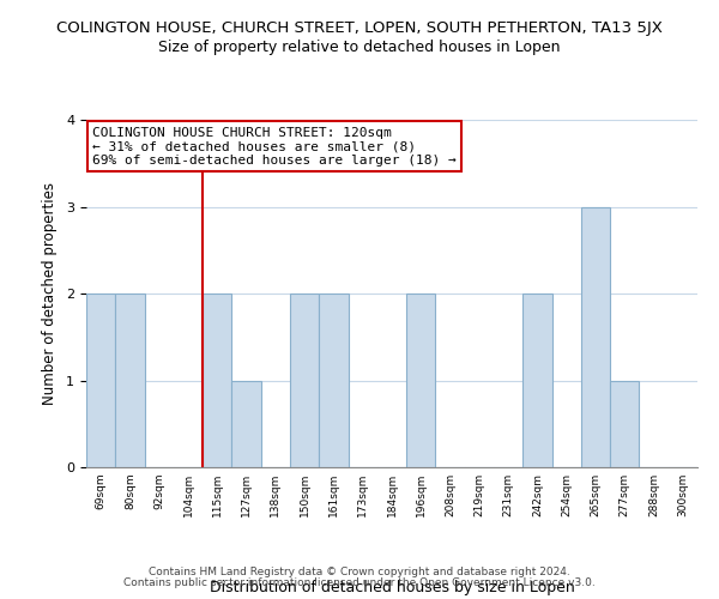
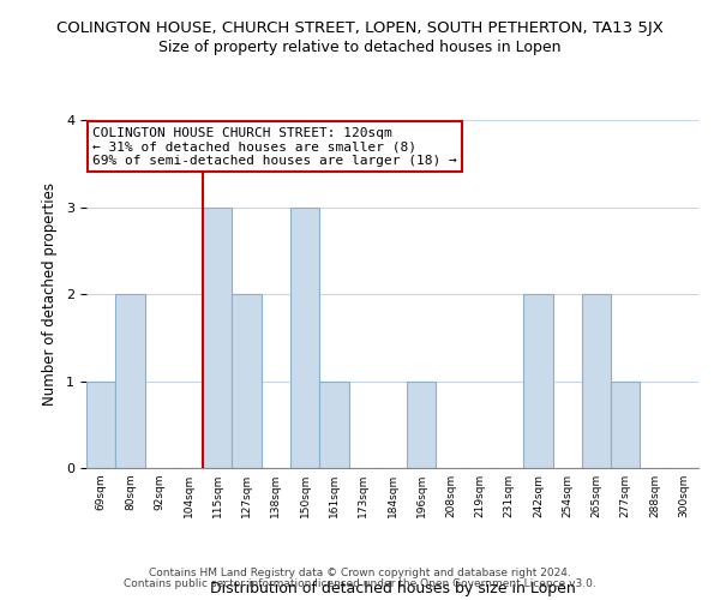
69sqm: 2 -> 1
115sqm: 2 -> 3
127sqm: 1 -> 2
150sqm: 2 -> 3
161sqm: 2 -> 1
196sqm: 2 -> 1
265sqm: 3 -> 2
